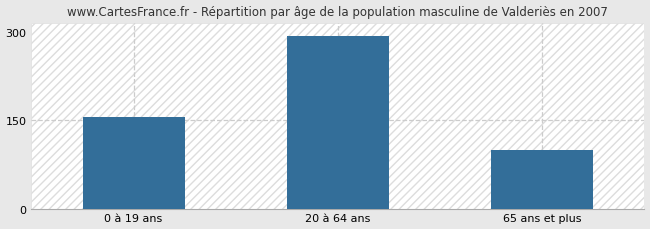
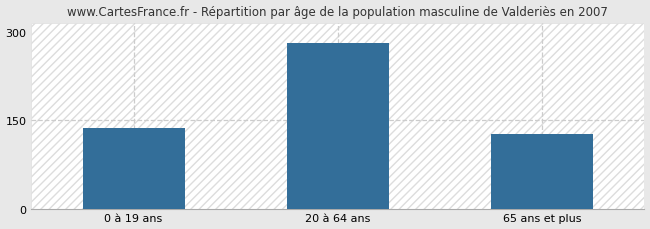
0 à 19 ans: 156 -> 136
20 à 64 ans: 292 -> 281
65 ans et plus: 100 -> 126
